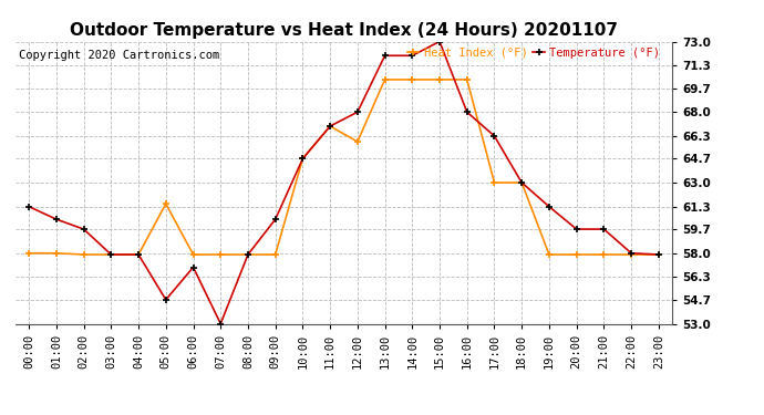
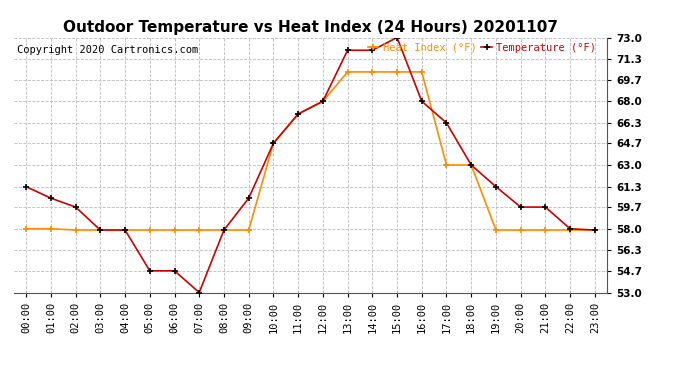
Heat Index (°F)/05:00: 61.5 -> 57.9
Temperature (°F)/06:00: 57.0 -> 54.7
Heat Index (°F)/12:00: 65.9 -> 68.0
